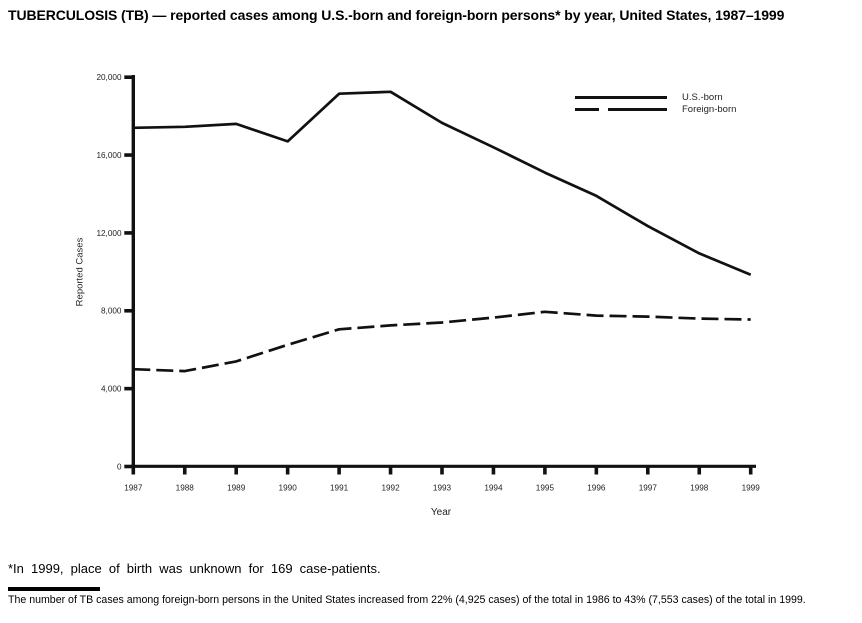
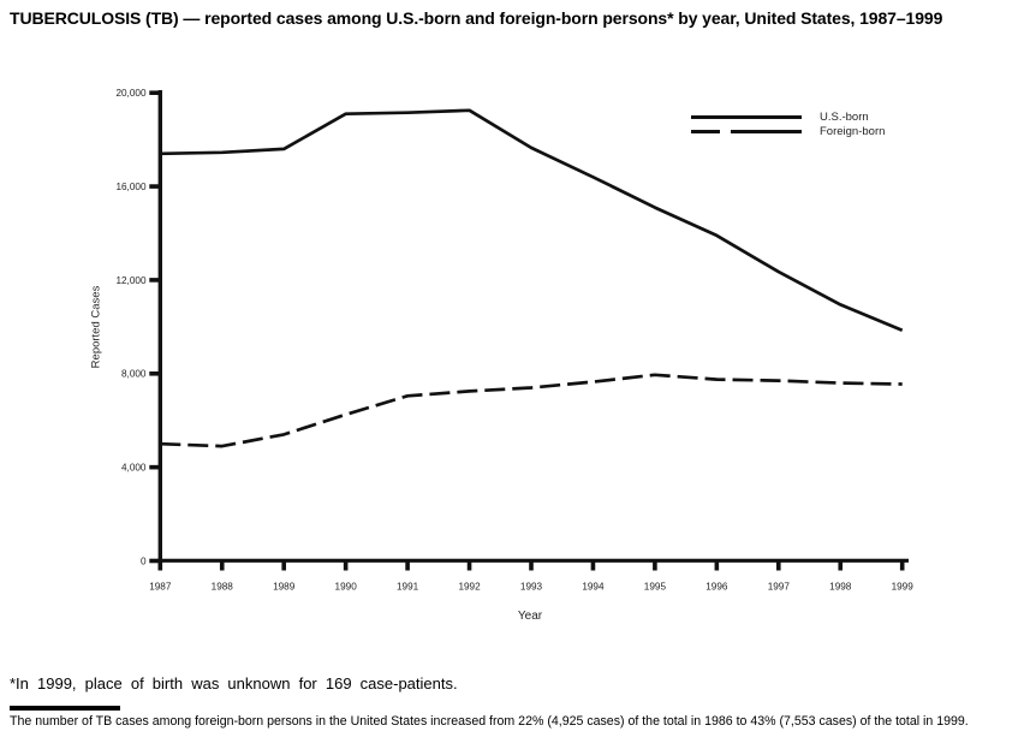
U.S.-born/1990: 16700 -> 19100
